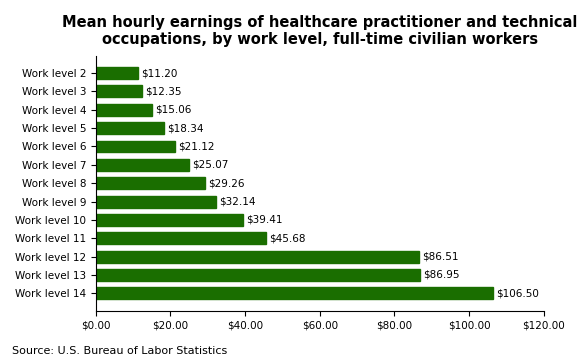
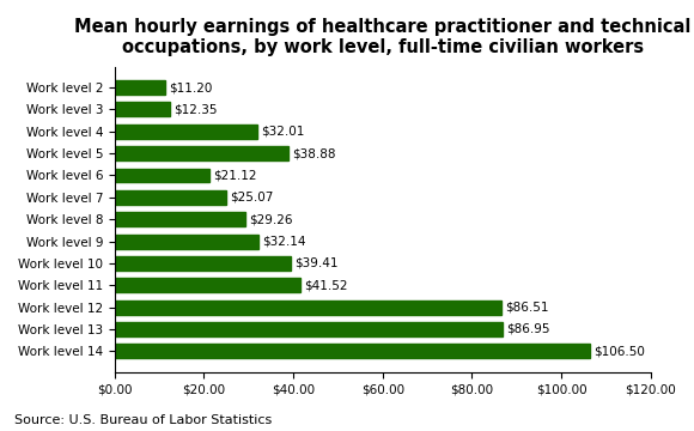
Work level 4: $15.06 -> $32.01
Work level 5: $18.34 -> $38.88
Work level 11: $45.68 -> $41.52
